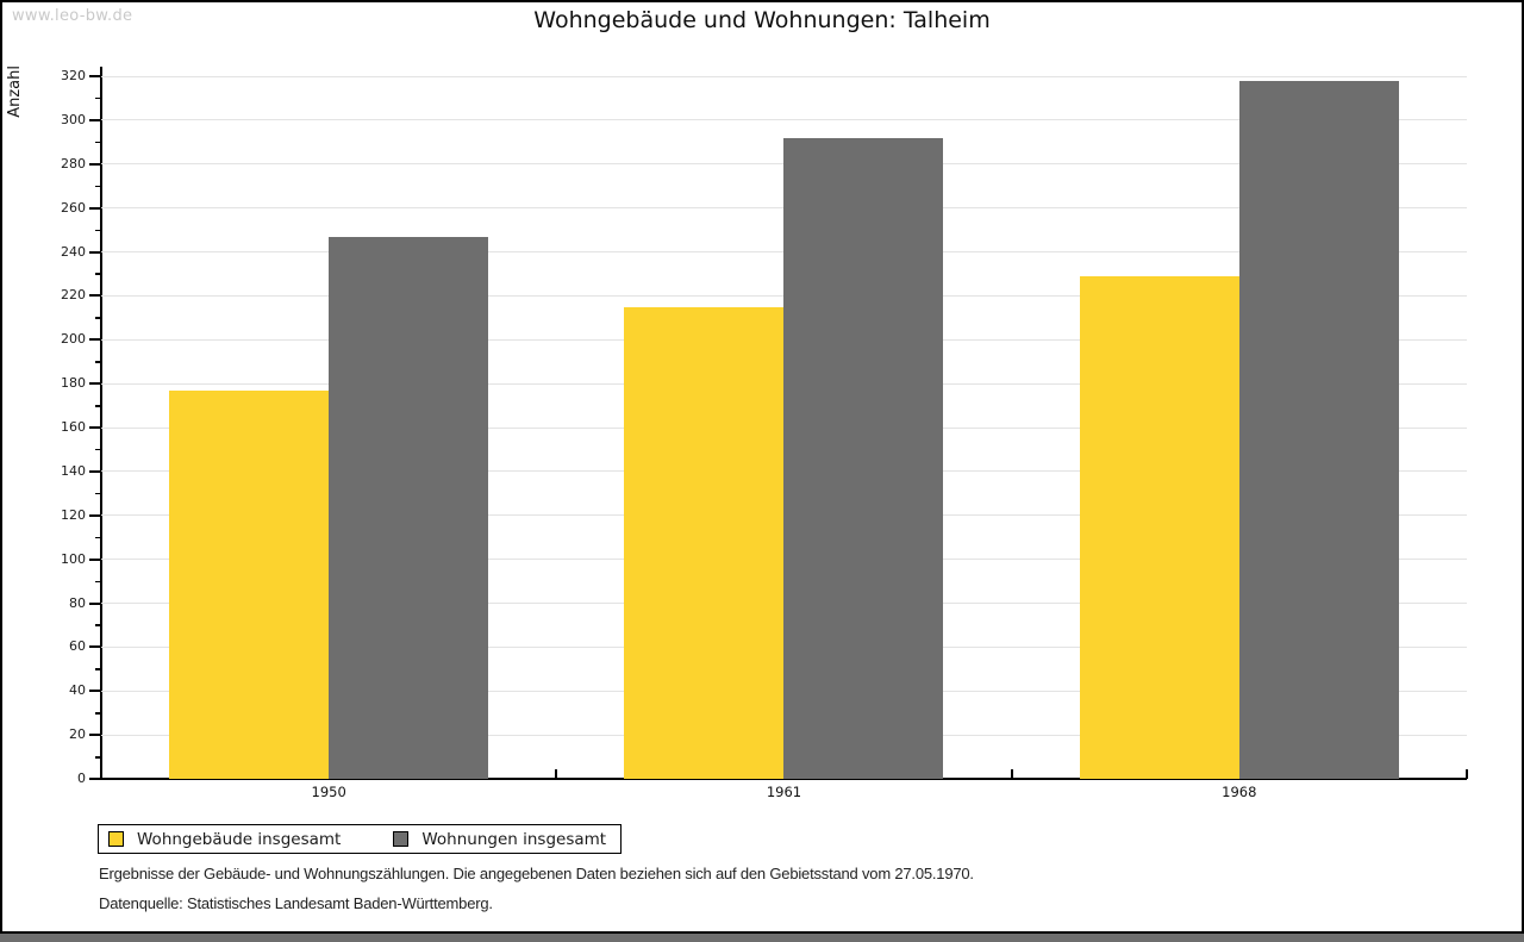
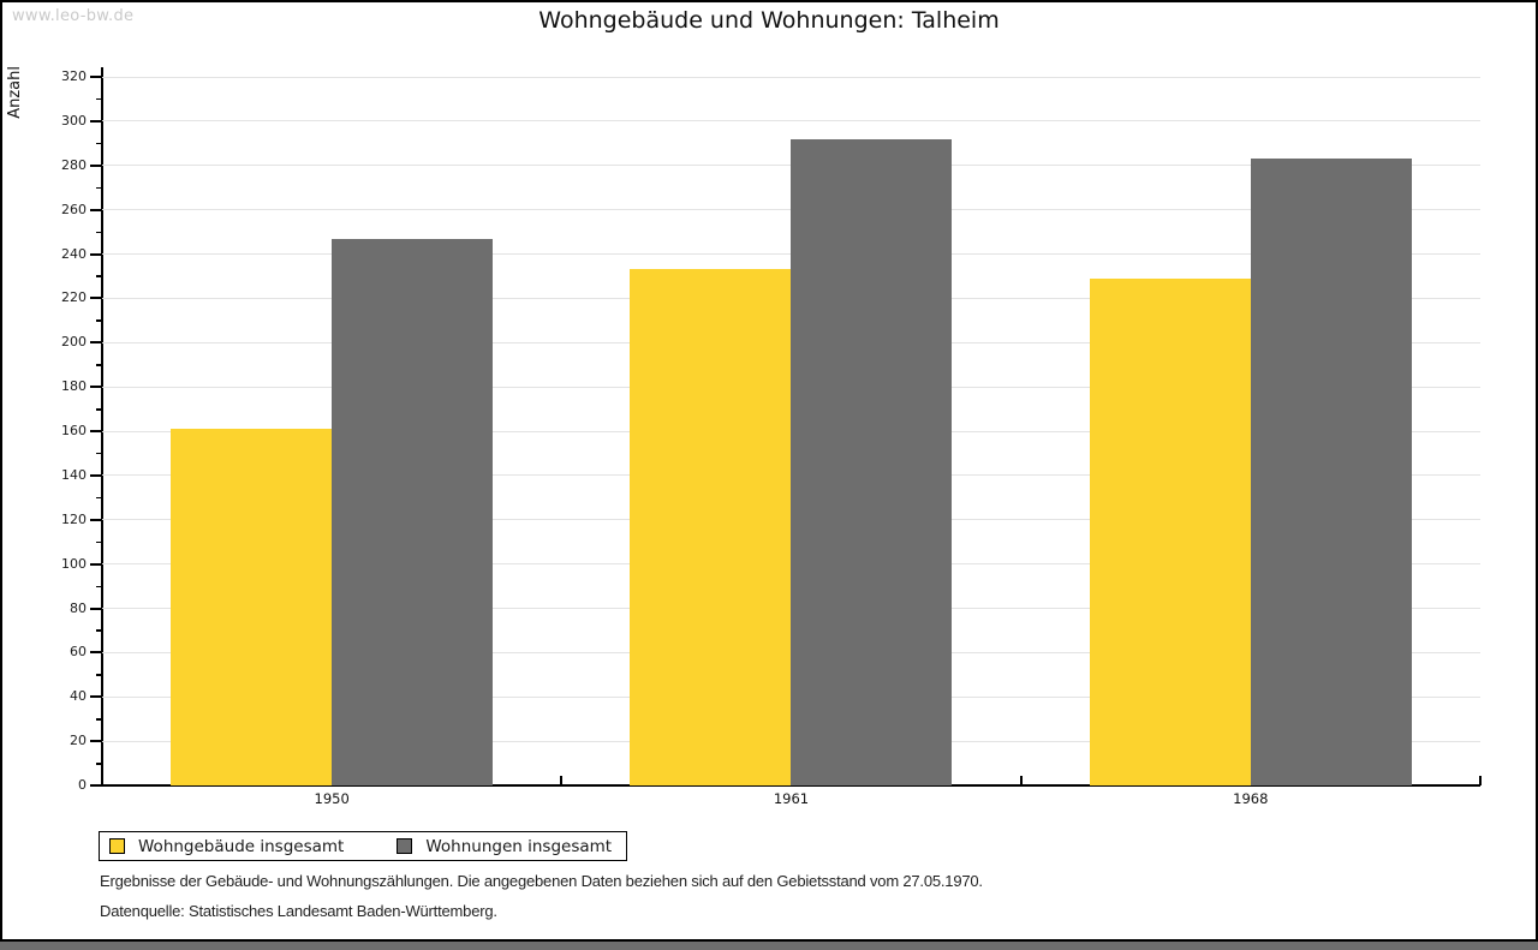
Wohngebäude insgesamt/1950: 177 -> 161
Wohngebäude insgesamt/1961: 215 -> 233
Wohnungen insgesamt/1968: 318 -> 283
